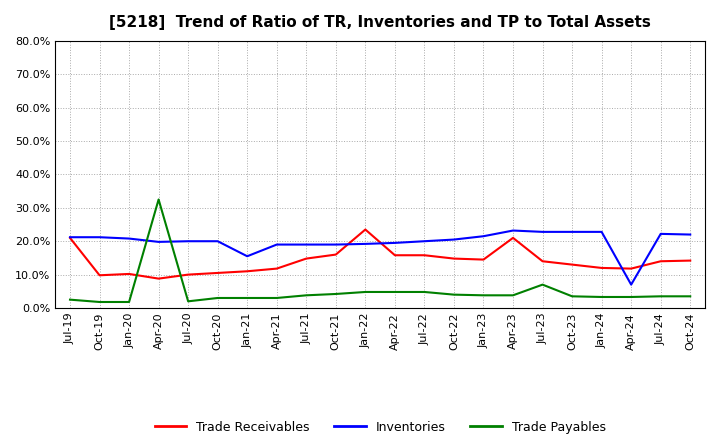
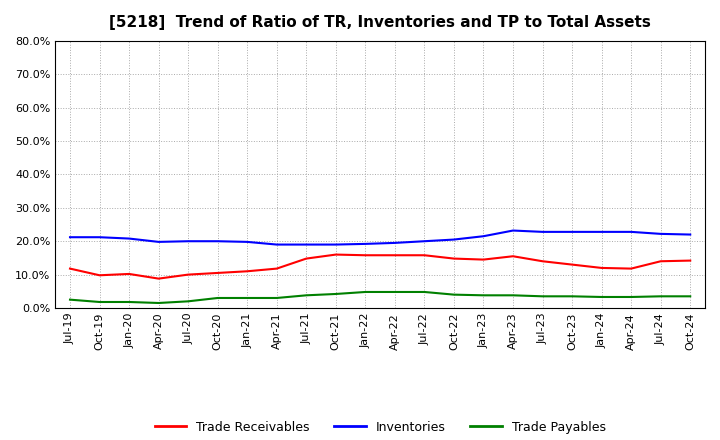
Trade Receivables/Jul-19: 21.0% -> 11.8%
Trade Payables/Apr-20: 32.5% -> 1.5%
Inventories/Jan-21: 15.5% -> 19.8%
Trade Receivables/Jan-22: 23.5% -> 15.8%
Trade Receivables/Apr-23: 21.0% -> 15.5%
Trade Payables/Jul-23: 7.0% -> 3.5%
Inventories/Apr-24: 7.0% -> 22.8%
